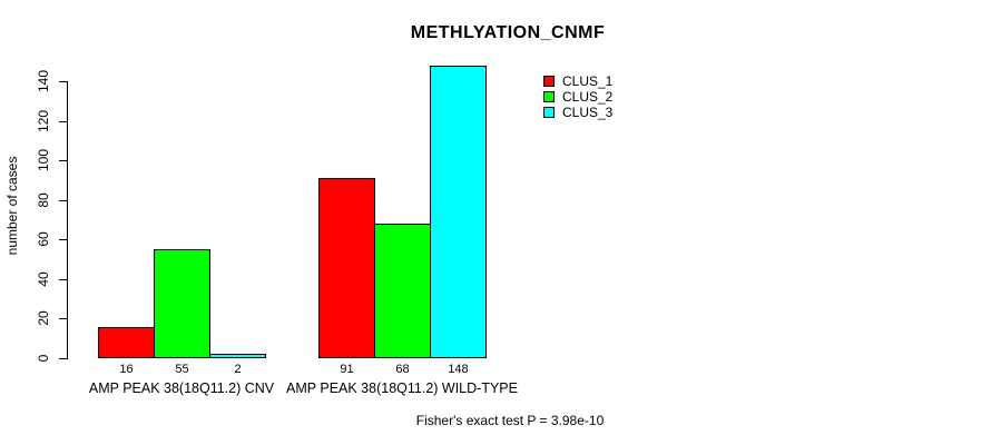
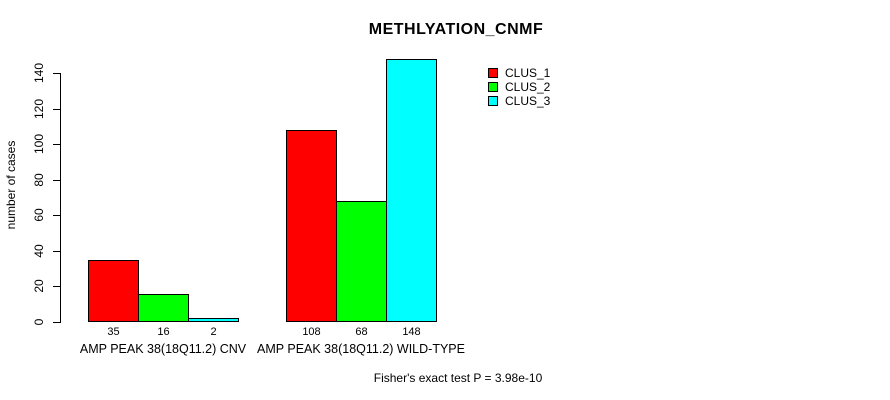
CLUS_1/AMP PEAK 38(18Q11.2) CNV: 16 -> 35
CLUS_2/AMP PEAK 38(18Q11.2) CNV: 55 -> 16
CLUS_1/AMP PEAK 38(18Q11.2) WILD-TYPE: 91 -> 108
